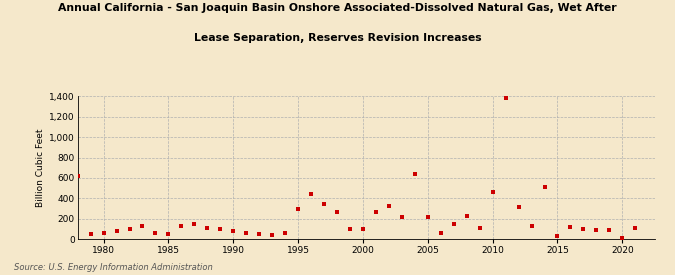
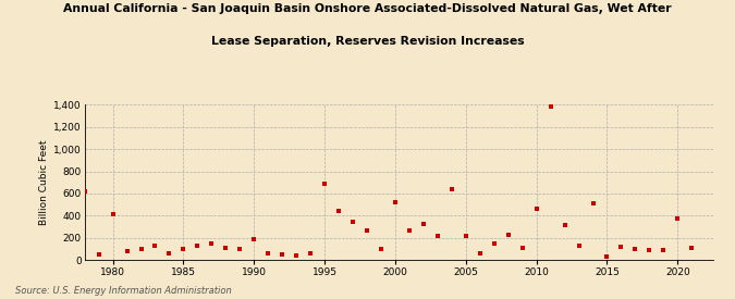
1980: 60 -> 410
1985: 50 -> 100
1990: 80 -> 190
1995: 300 -> 690
2000: 100 -> 520
2020: 10 -> 370
